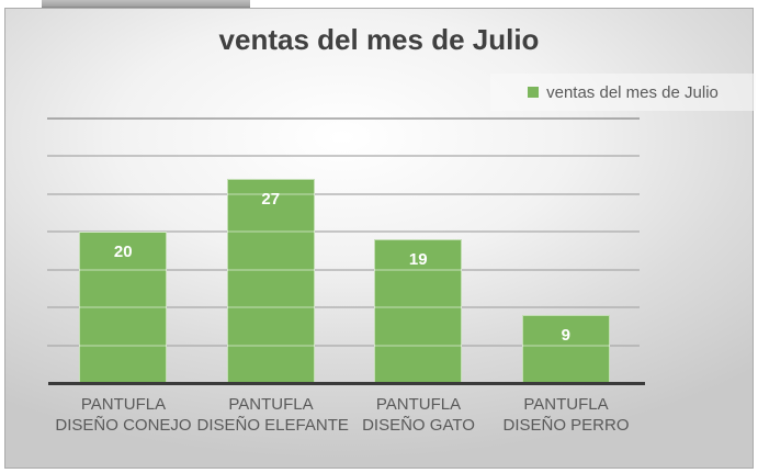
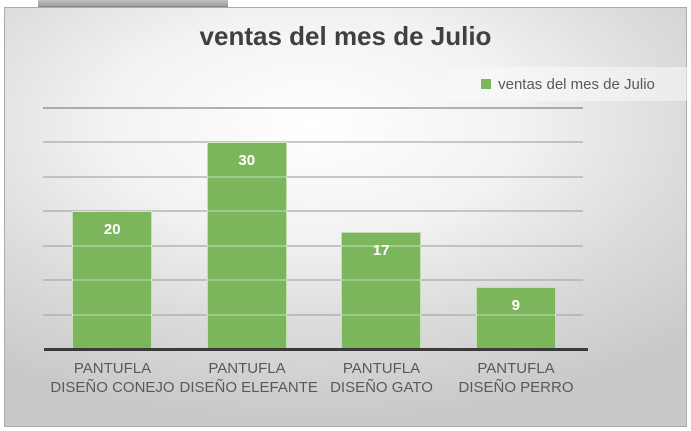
PANTUFLA DISEÑO ELEFANTE: 27 -> 30
PANTUFLA DISEÑO GATO: 19 -> 17
